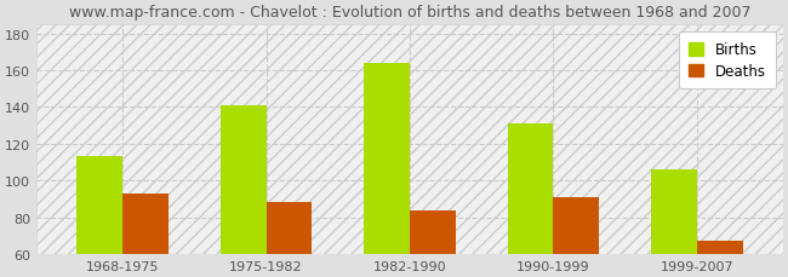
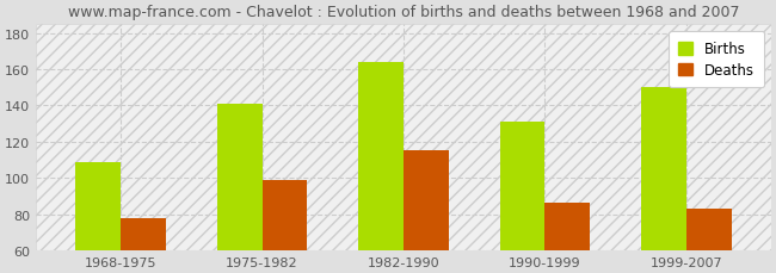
Births/1968-1975: 113 -> 109
Deaths/1968-1975: 93 -> 78
Deaths/1975-1982: 88 -> 99
Deaths/1982-1990: 84 -> 115
Deaths/1990-1999: 91 -> 86
Births/1999-2007: 106 -> 150
Deaths/1999-2007: 67 -> 83
